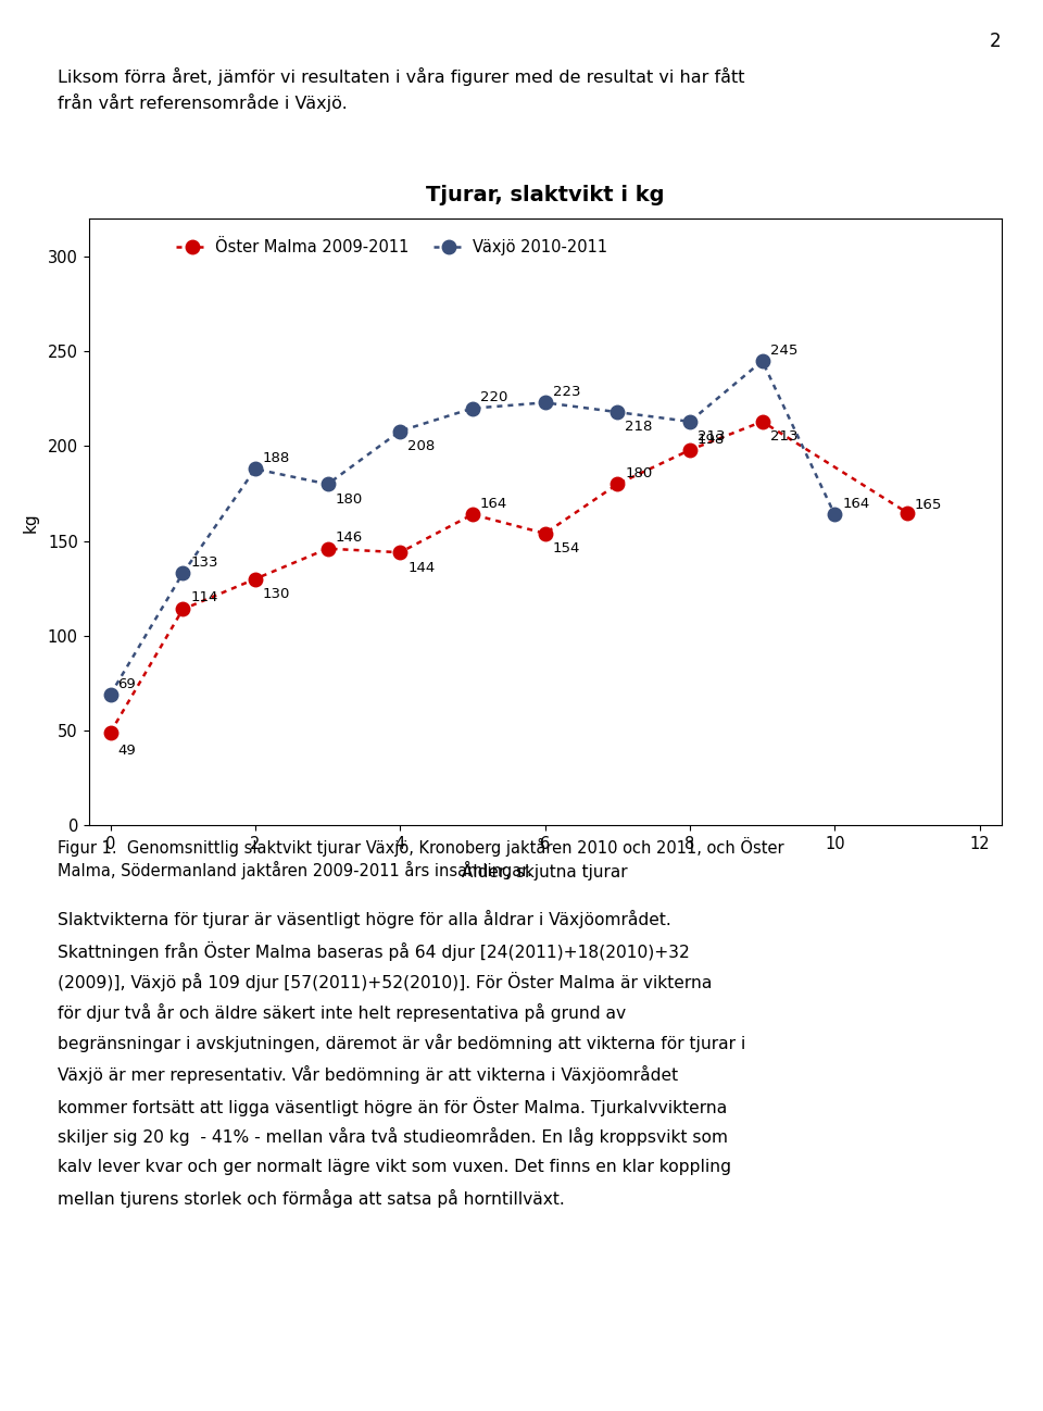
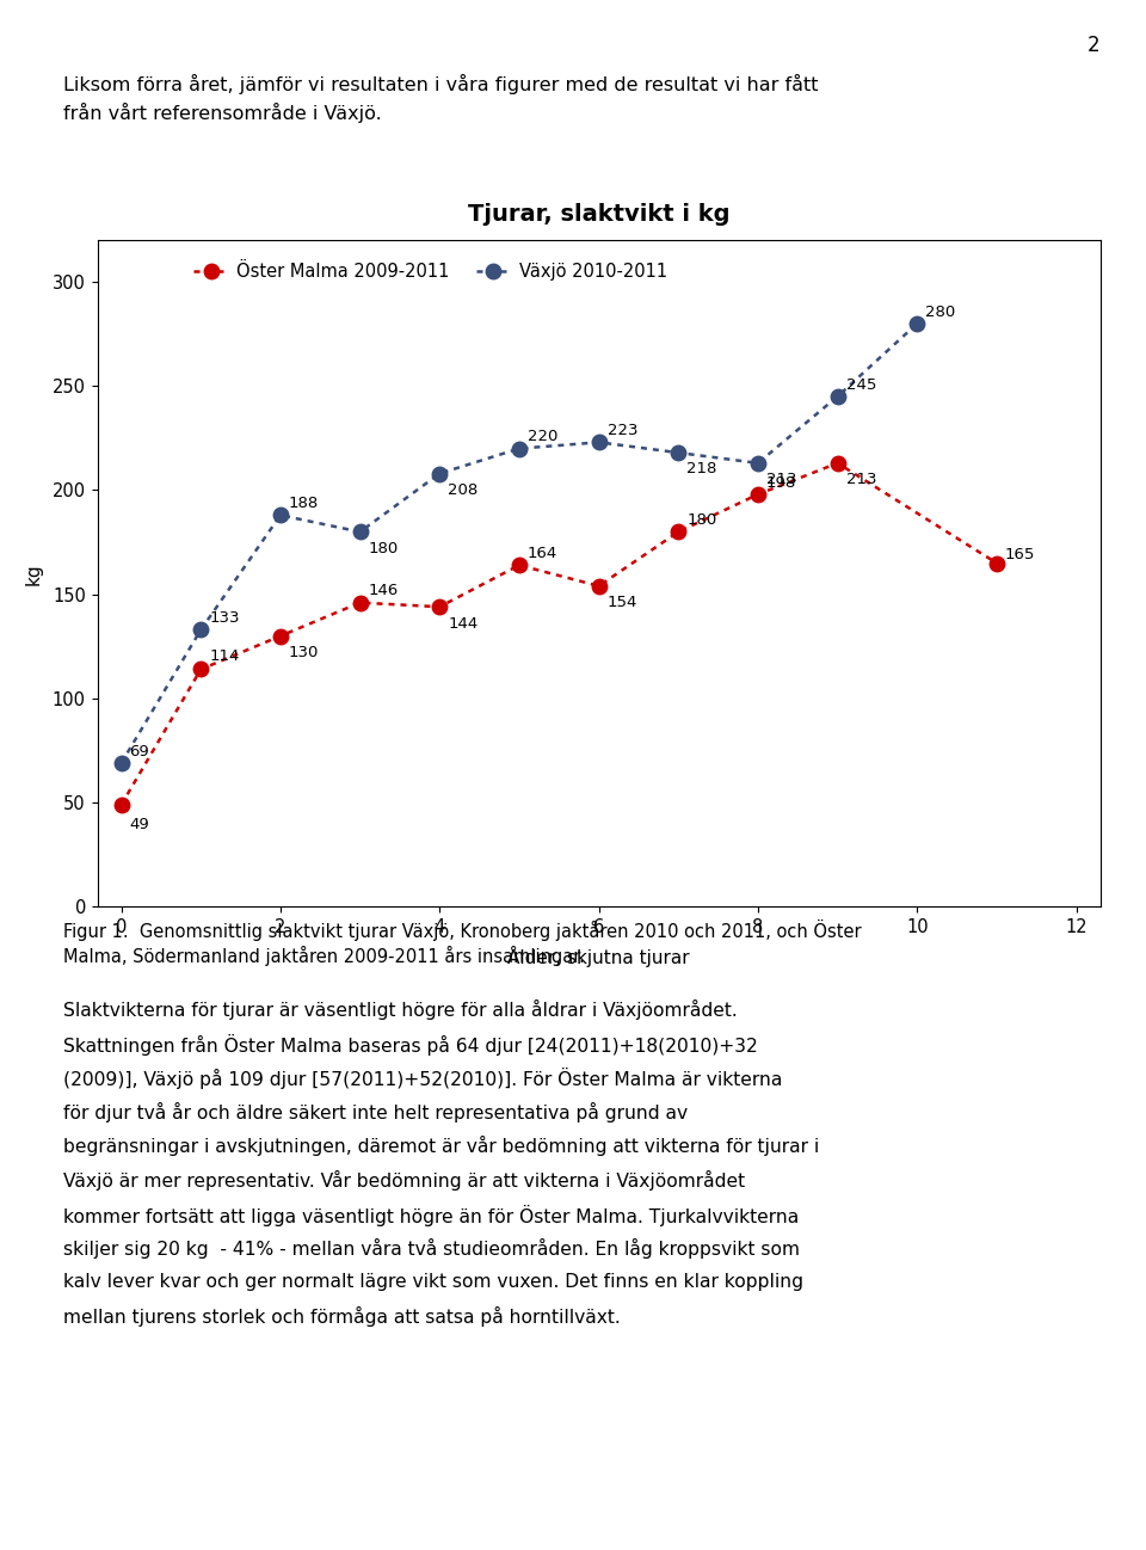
Växjö 2010-2011/10: 164 -> 280
